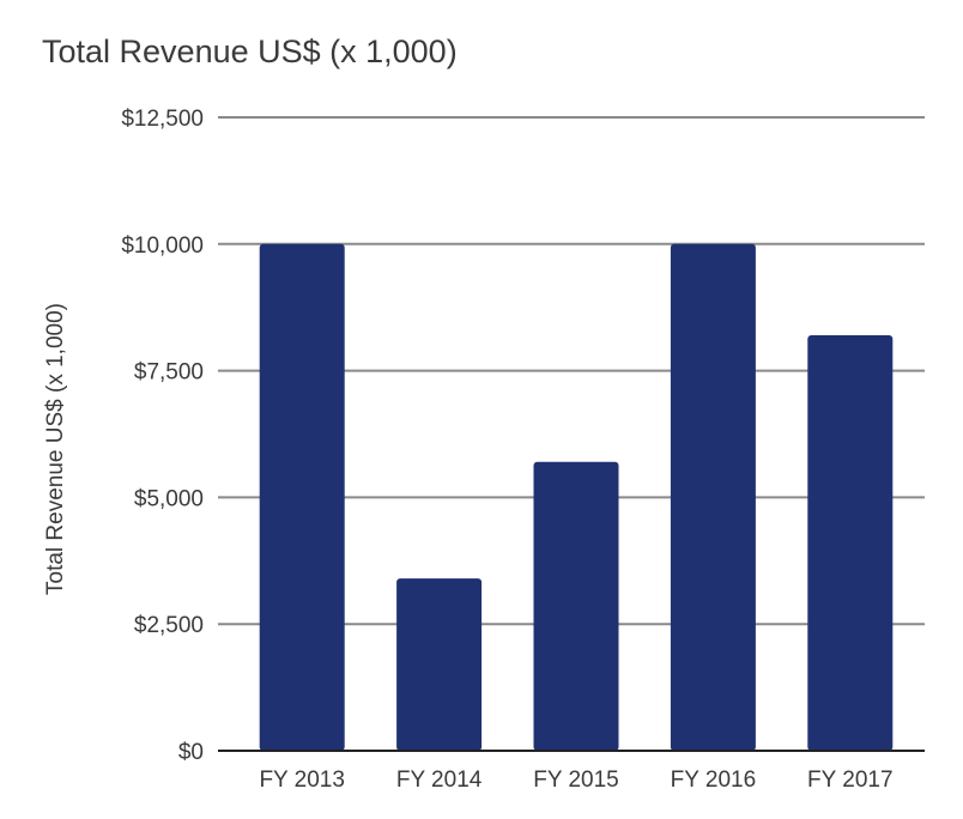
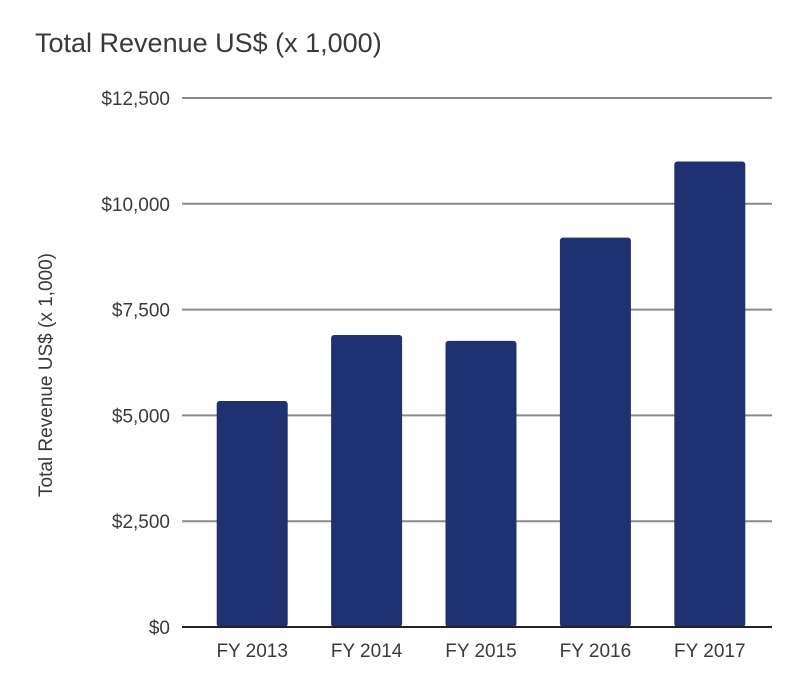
FY 2013: $10000 -> $5300
FY 2014: $3400 -> $6900
FY 2015: $5700 -> $6800
FY 2016: $10000 -> $9200
FY 2017: $8200 -> $11000
